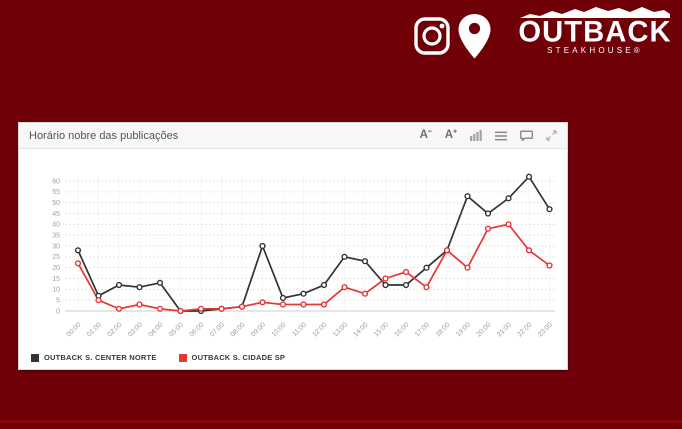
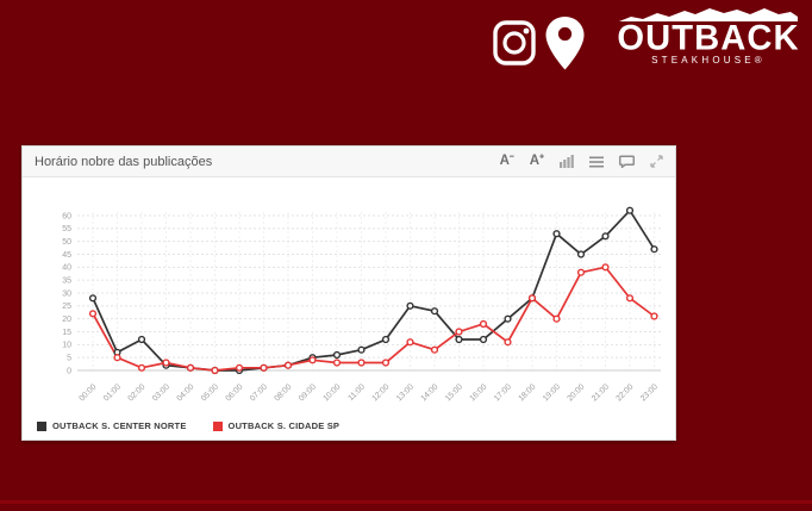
OUTBACK S. CENTER NORTE/03:00: 11 -> 2
OUTBACK S. CENTER NORTE/04:00: 13 -> 1
OUTBACK S. CENTER NORTE/09:00: 30 -> 5
